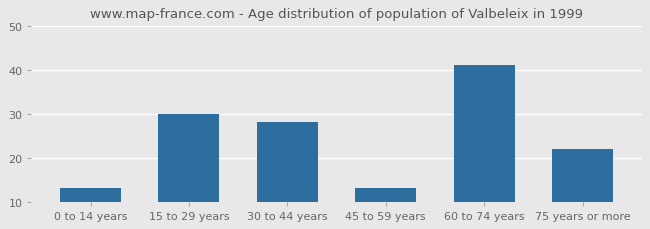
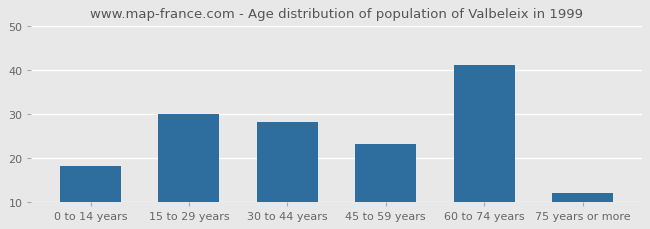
0 to 14 years: 13 -> 18
45 to 59 years: 13 -> 23
75 years or more: 22 -> 12
